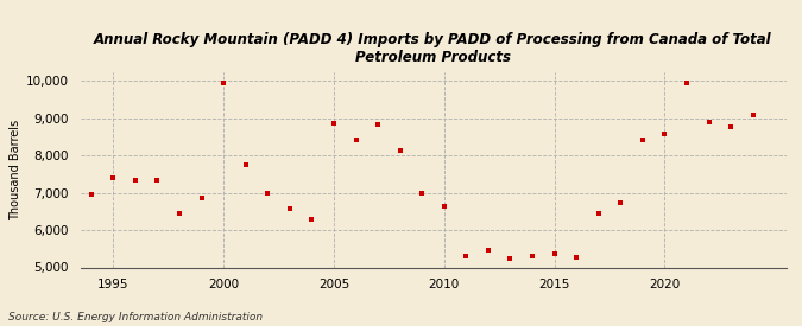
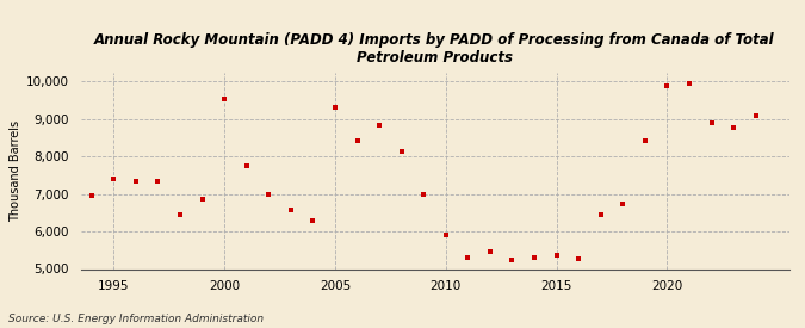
2000: 9,950 -> 9,550
2005: 8,870 -> 9,300
2010: 6,630 -> 5,900
2020: 8,570 -> 9,900
